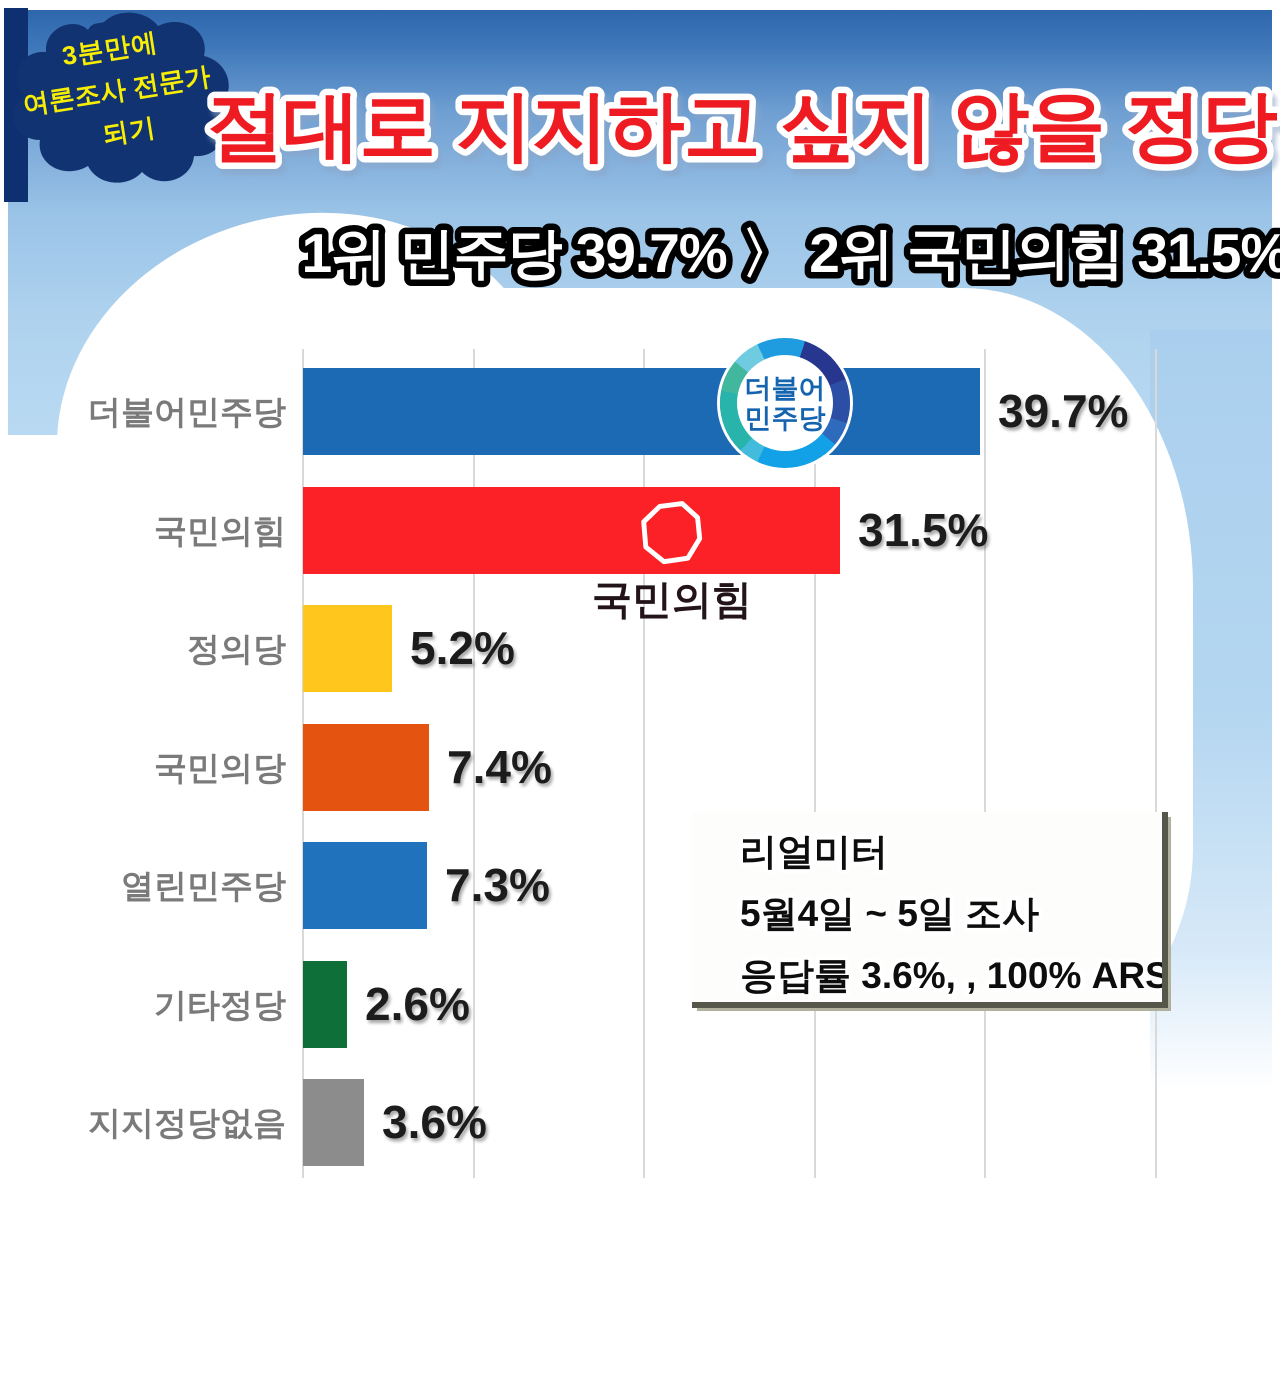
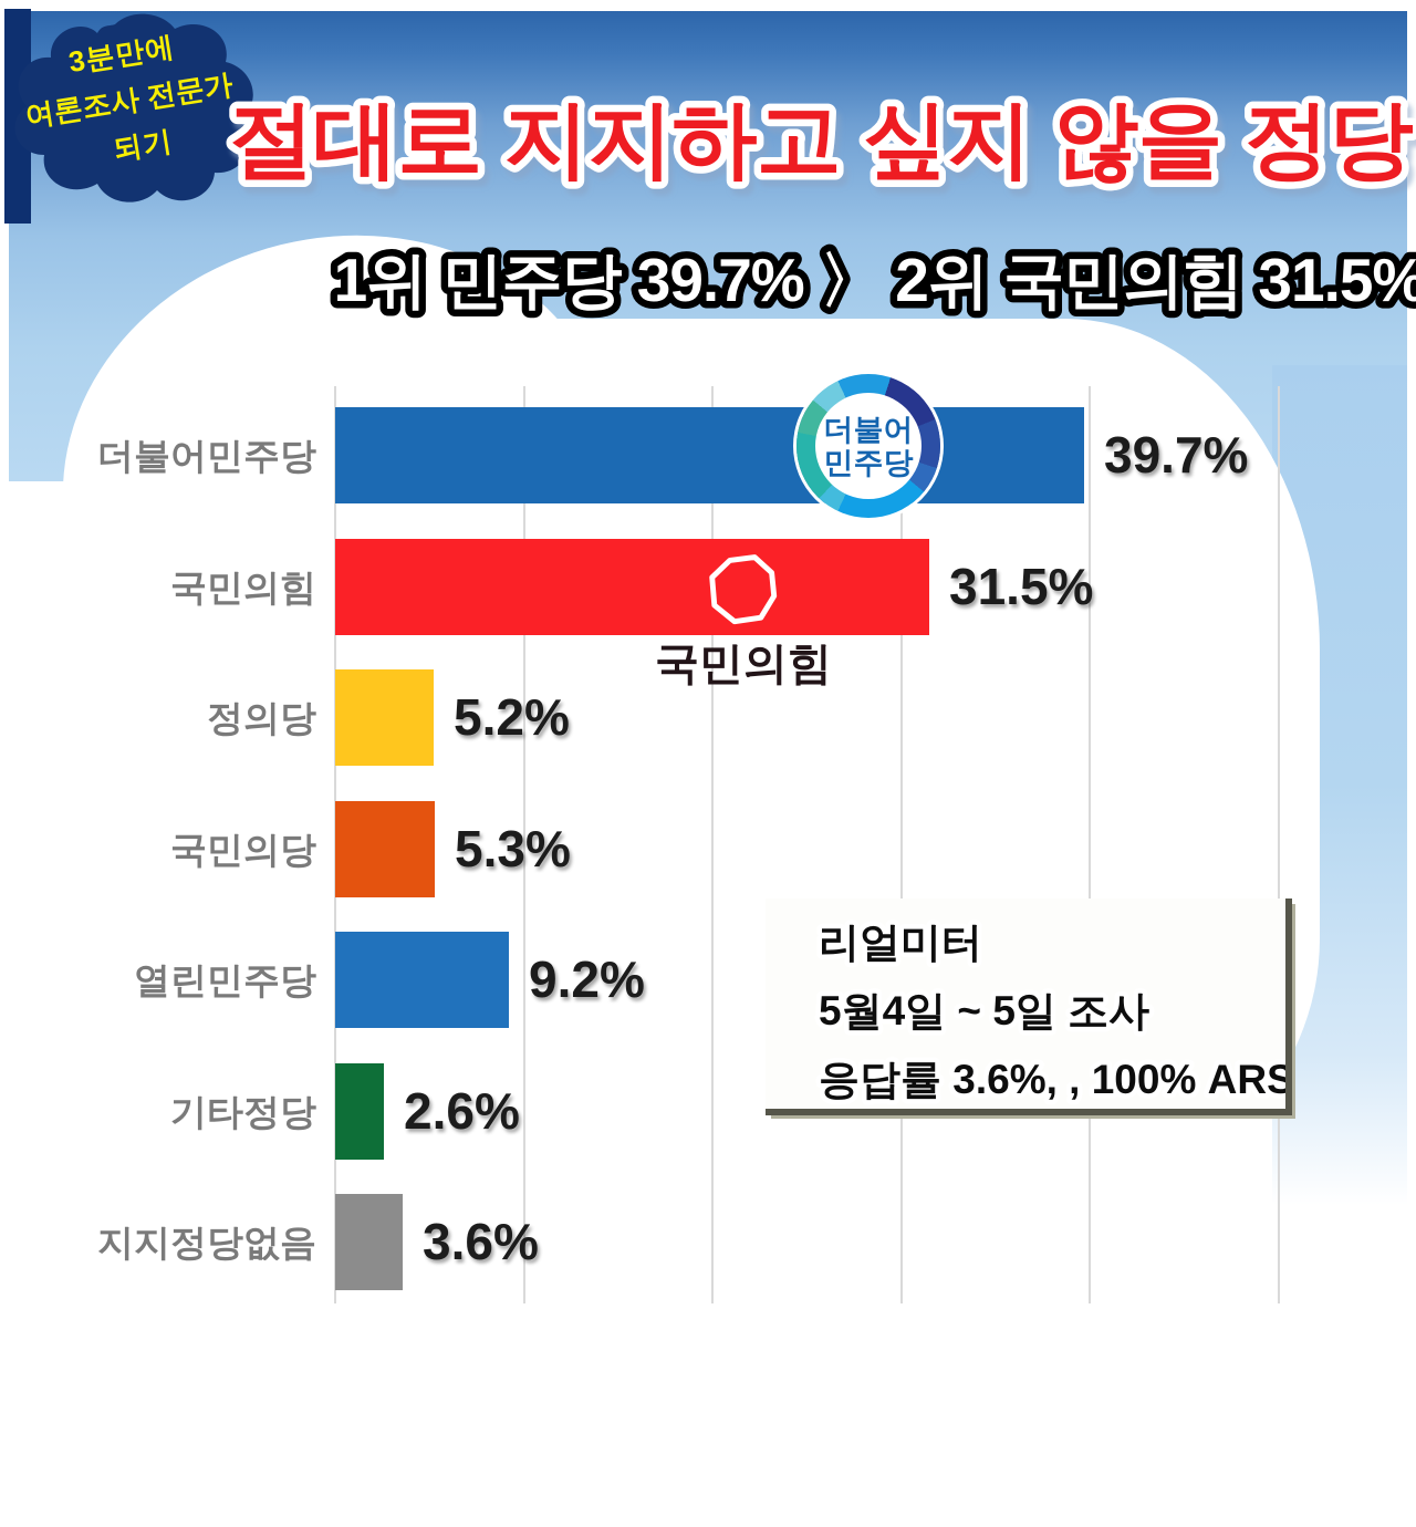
국민의당: 7.4% -> 5.3%
열린민주당: 7.3% -> 9.2%
